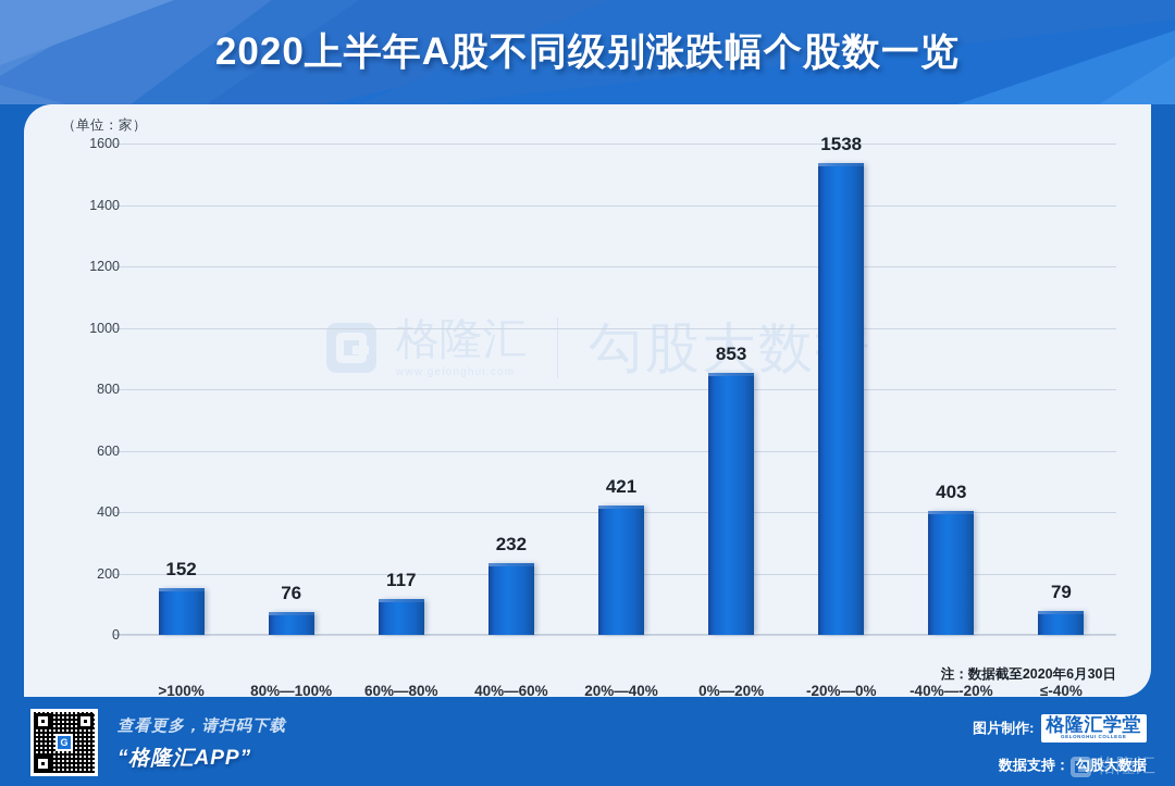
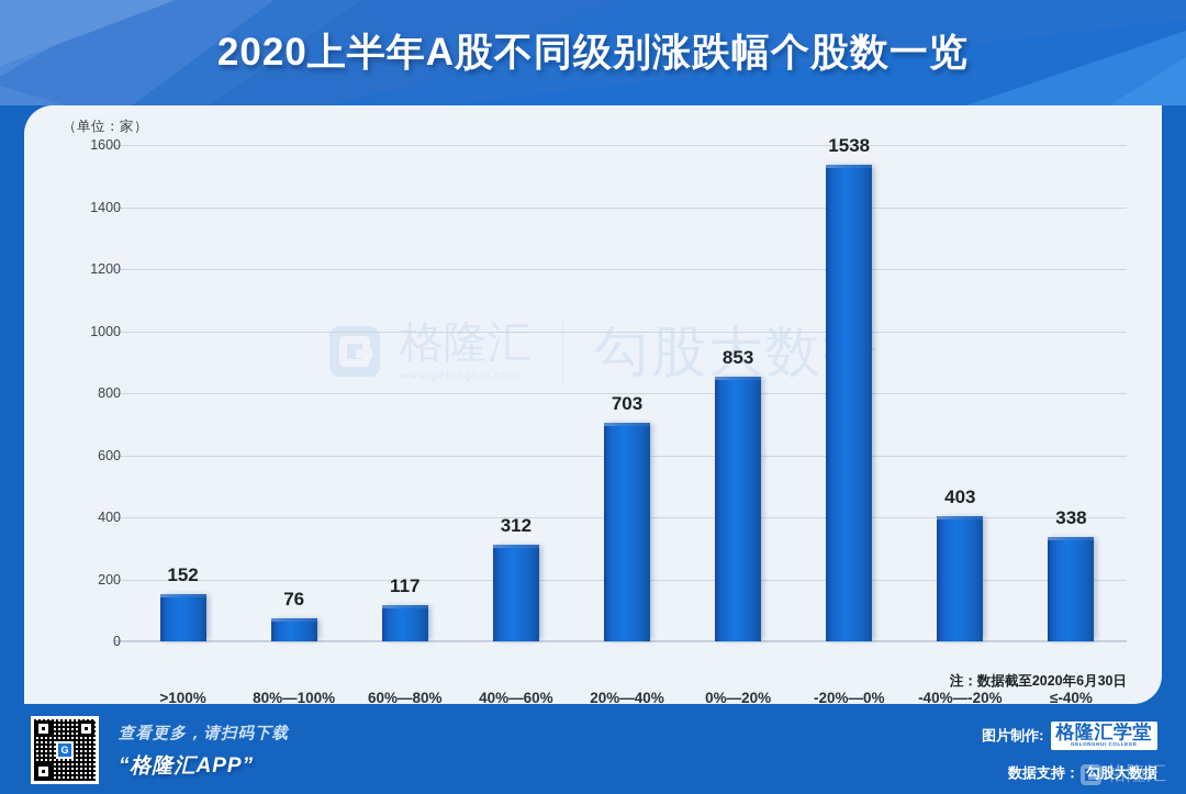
40%—60%: 232 -> 312
20%—40%: 421 -> 703
≤-40%: 79 -> 338
